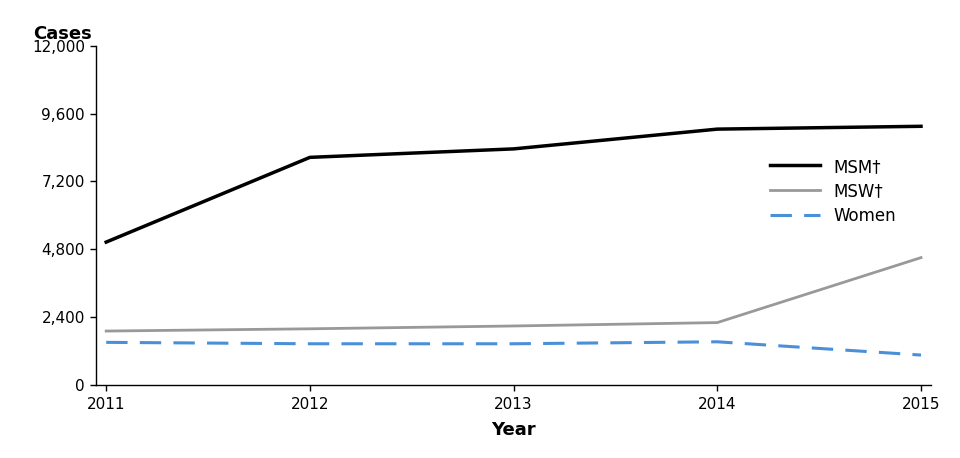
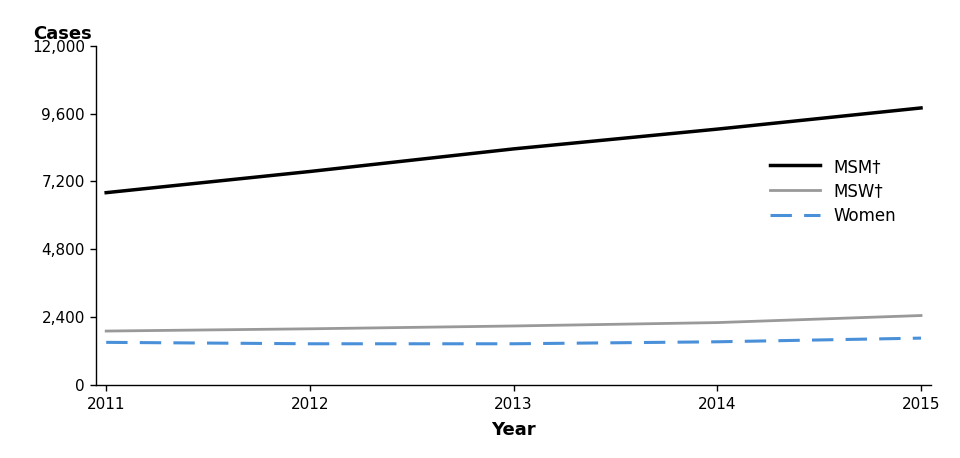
MSM†/2011: 5,050 -> 6,800
MSM†/2012: 8,050 -> 7,550
MSM†/2015: 9,150 -> 9,800
MSW†/2015: 4,500 -> 2,450
Women/2015: 1,050 -> 1,650
